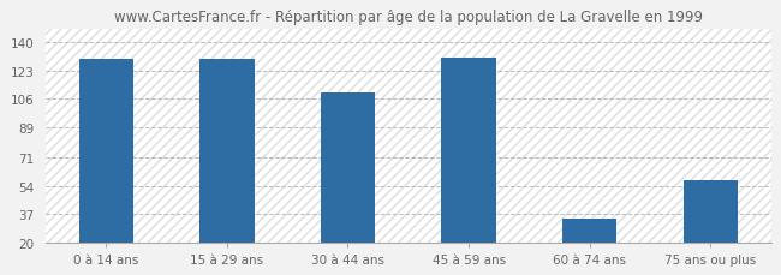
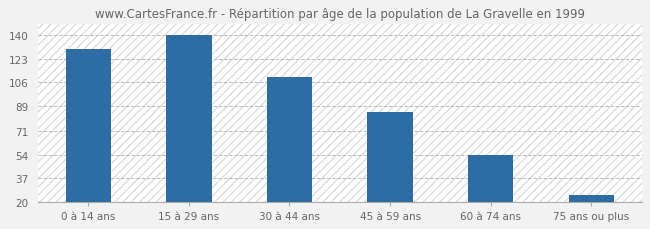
15 à 29 ans: 130 -> 140
45 à 59 ans: 131 -> 85
60 à 74 ans: 34 -> 54
75 ans ou plus: 57 -> 25
